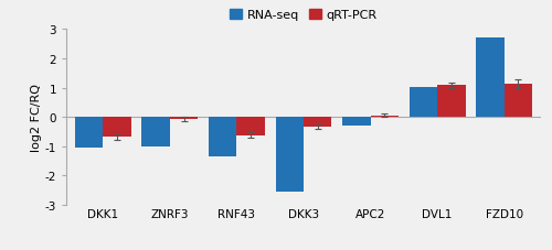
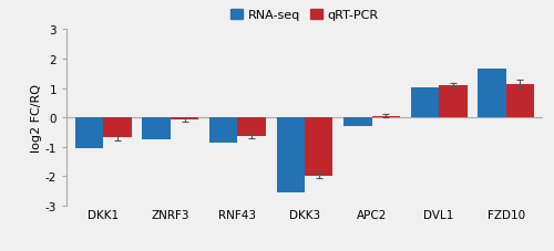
RNA-seq/ZNRF3: -1.00 -> -0.75
RNA-seq/RNF43: -1.35 -> -0.85
qRT-PCR/DKK3: -0.32 -> -2.00
RNA-seq/FZD10: 2.70 -> 1.65
